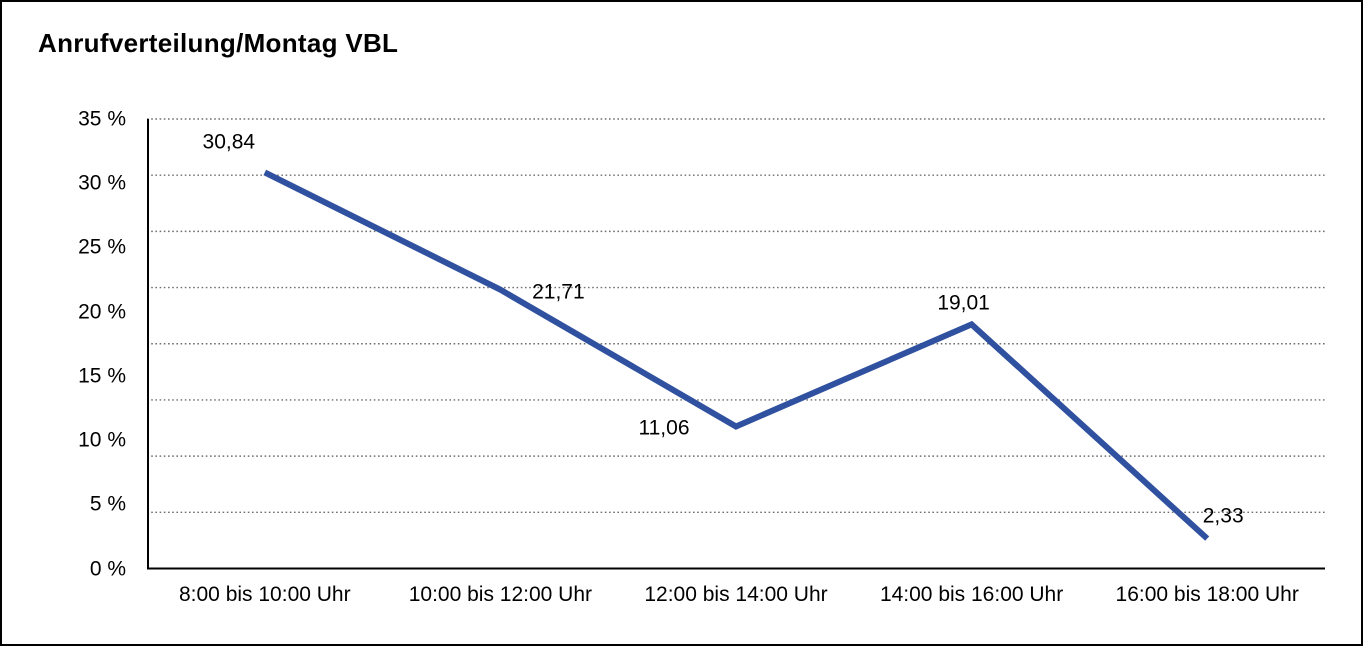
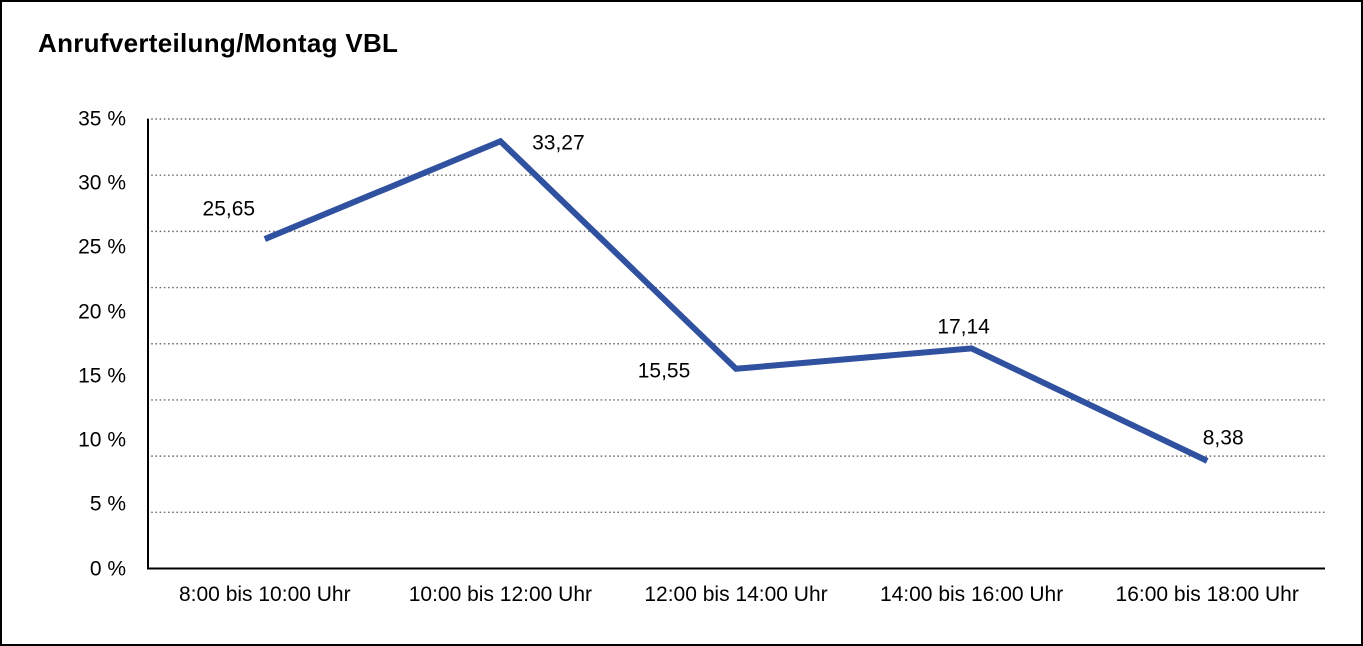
8:00 bis 10:00 Uhr: 30,84 -> 25,65
10:00 bis 12:00 Uhr: 21,71 -> 33,27
12:00 bis 14:00 Uhr: 11,06 -> 15,55
14:00 bis 16:00 Uhr: 19,01 -> 17,14
16:00 bis 18:00 Uhr: 2,33 -> 8,38
